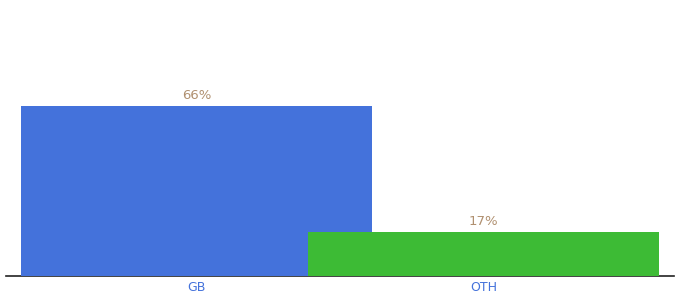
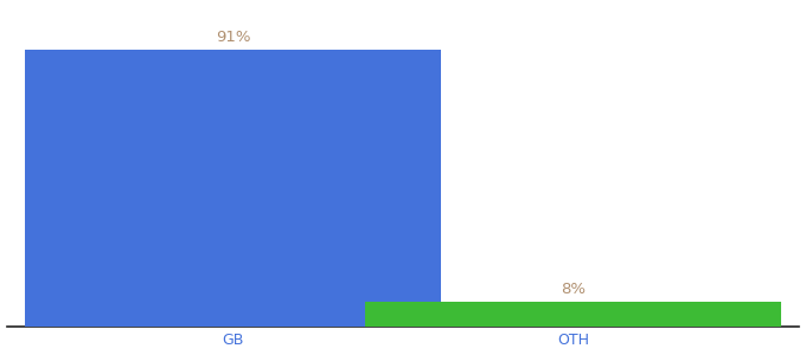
GB: 66% -> 91%
OTH: 17% -> 8%
